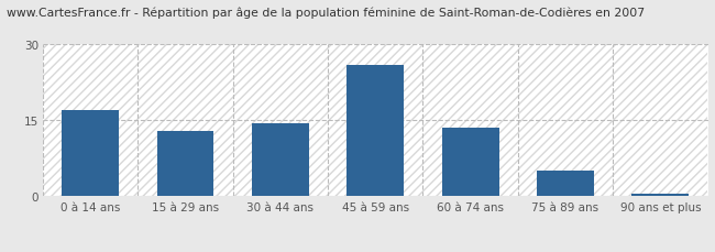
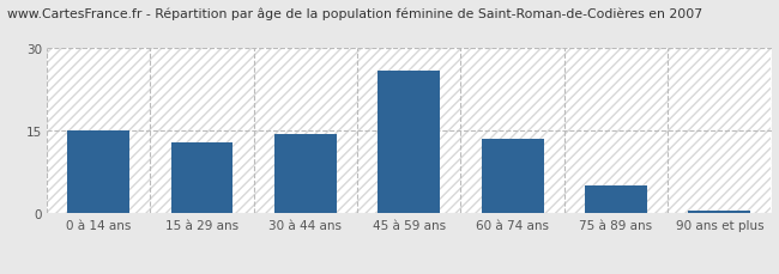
0 à 14 ans: 17.0 -> 15.0
